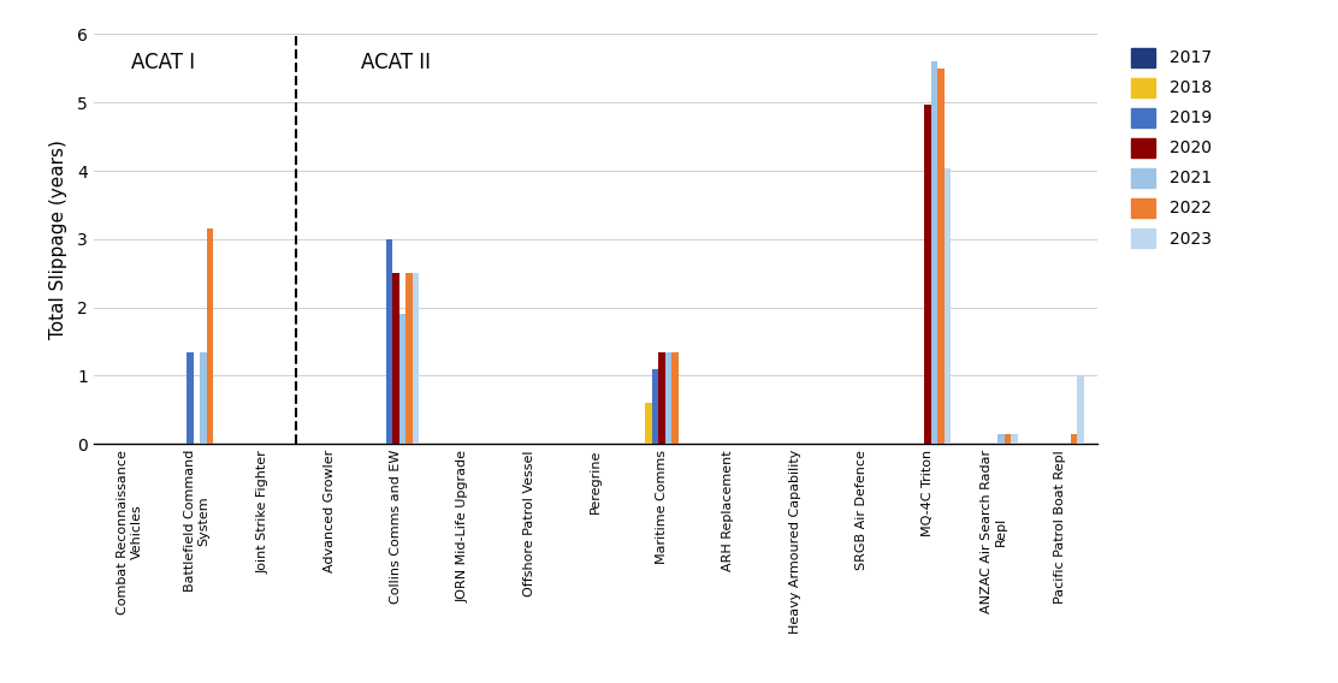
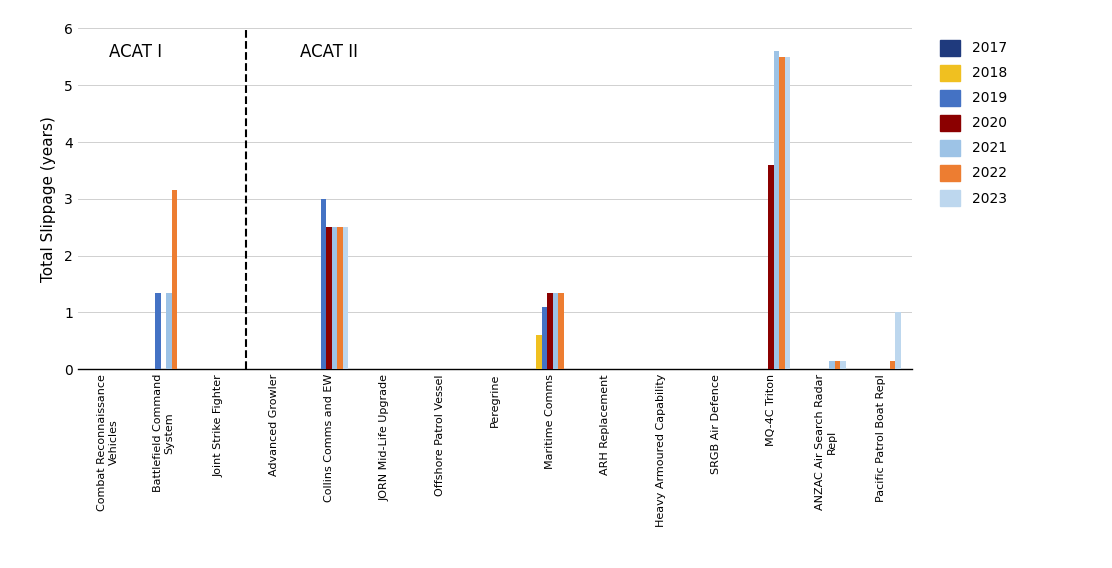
2021/Collins Comms and EW: 1.90 -> 2.50
2020/MQ-4C Triton: 4.96 -> 3.60
2023/MQ-4C Triton: 4.04 -> 5.50
